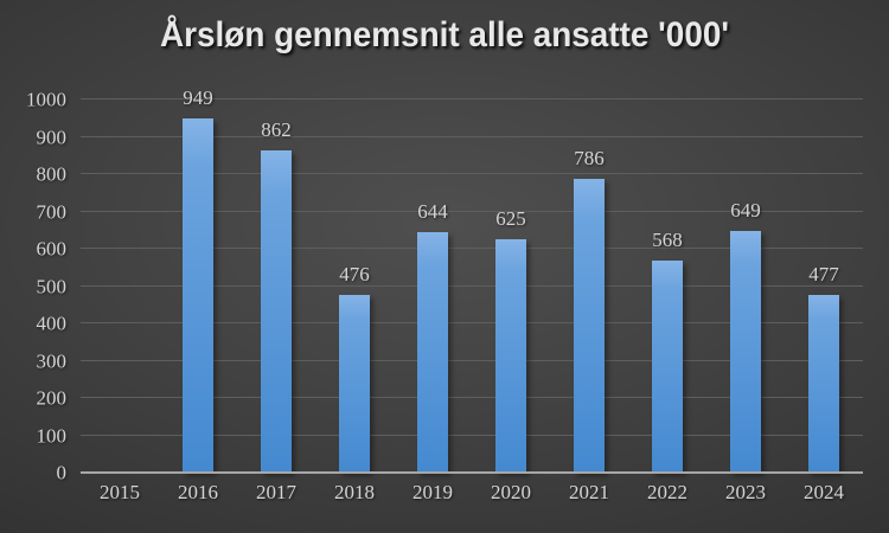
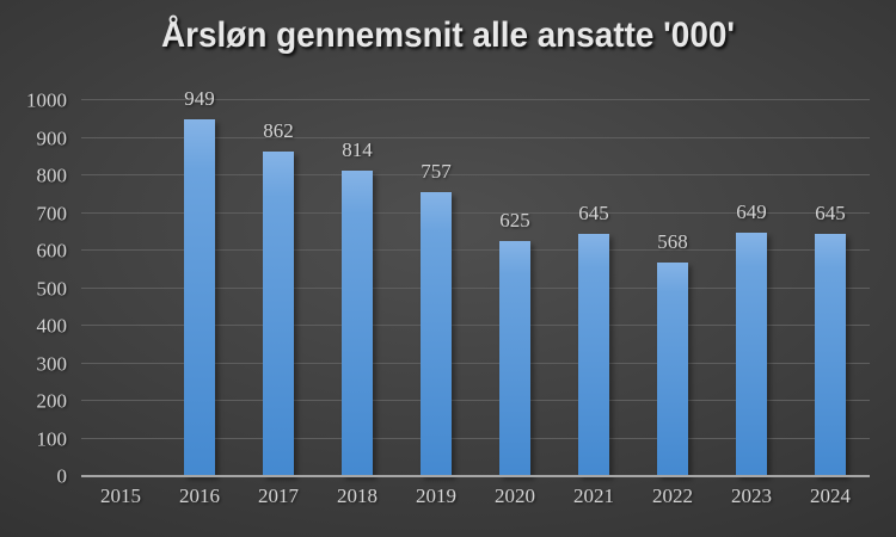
2018: 476 -> 814
2019: 644 -> 757
2021: 786 -> 645
2024: 477 -> 645
